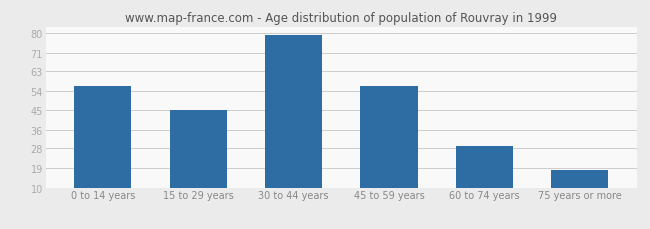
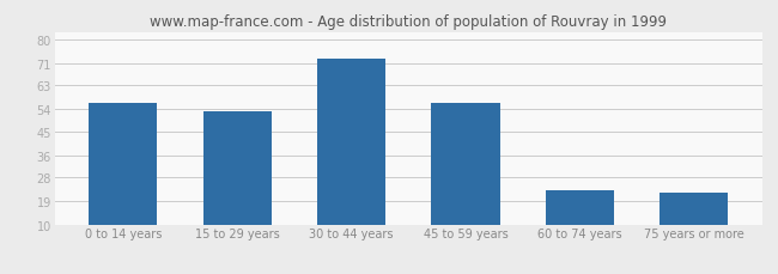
15 to 29 years: 45 -> 53
30 to 44 years: 79 -> 73
60 to 74 years: 29 -> 23
75 years or more: 18 -> 22
